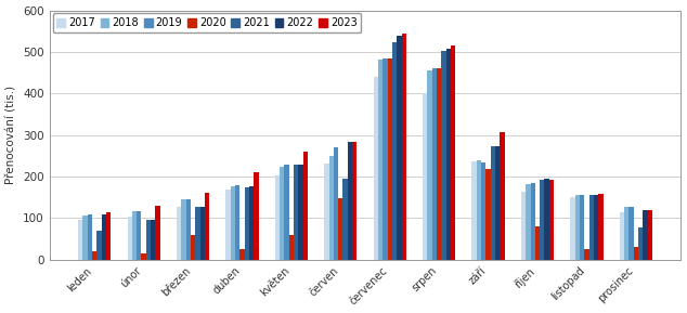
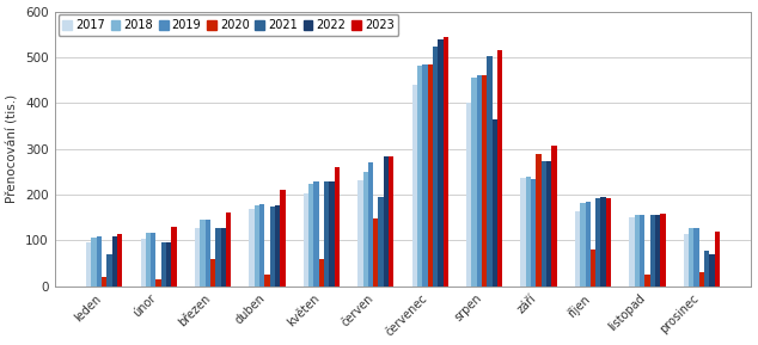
2022/srpen: 508 -> 365
2020/září: 218 -> 290
2022/prosinec: 120 -> 70
